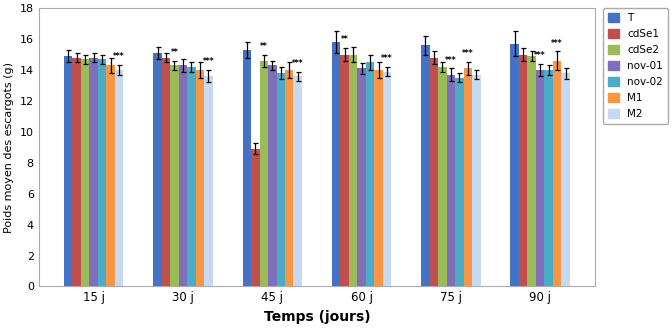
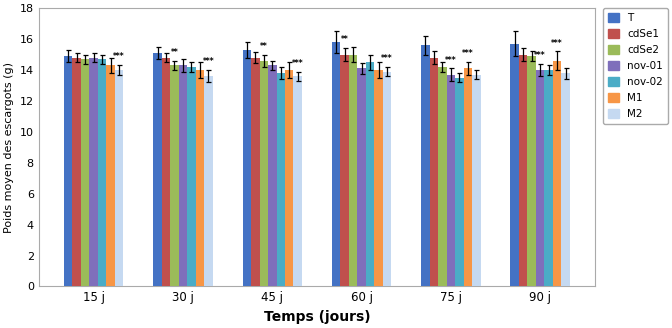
cdSe1/45 j: 8.9 -> 14.8
